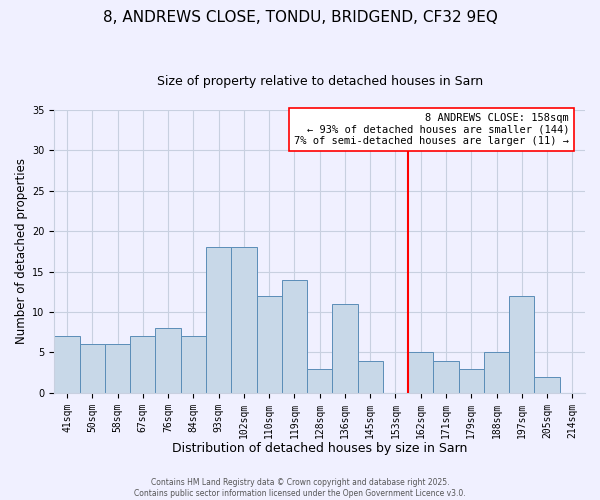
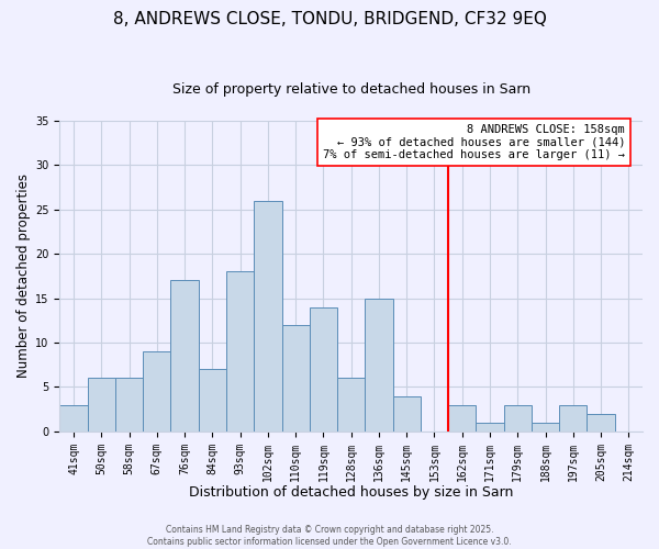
41sqm: 7 -> 3
67sqm: 7 -> 9
76sqm: 8 -> 17
102sqm: 18 -> 26
128sqm: 3 -> 6
136sqm: 11 -> 15
162sqm: 5 -> 3
171sqm: 4 -> 1
188sqm: 5 -> 1
197sqm: 12 -> 3
